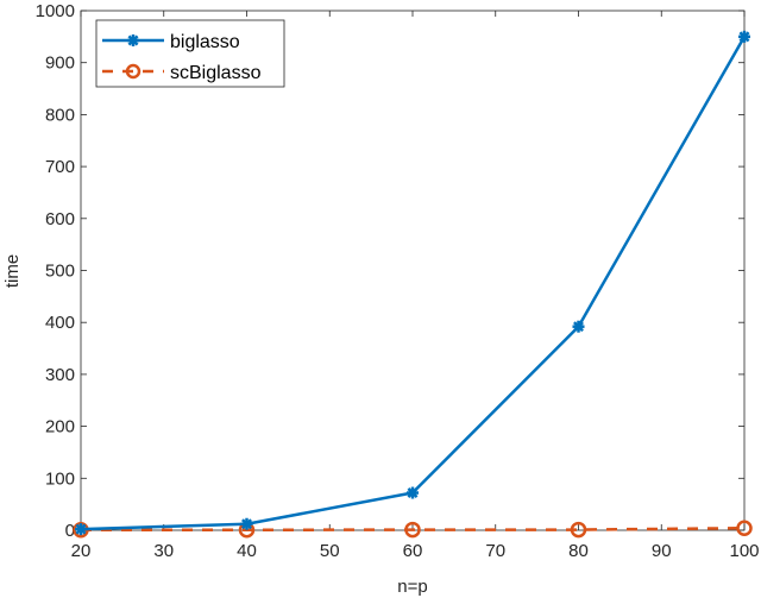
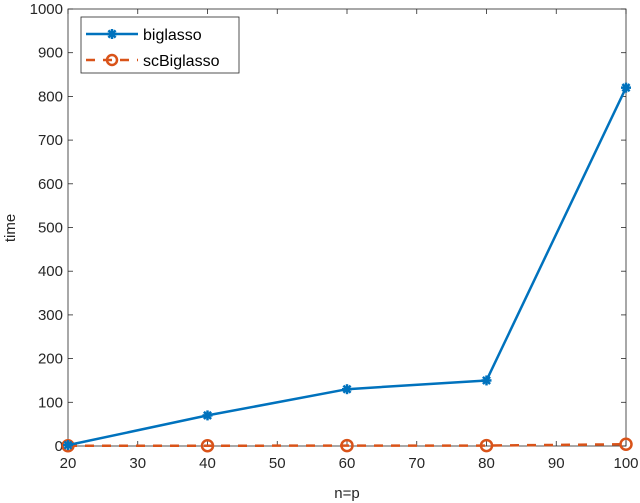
biglasso/40: 10 -> 70
biglasso/60: 70 -> 130
biglasso/80: 390 -> 150
biglasso/100: 950 -> 820
